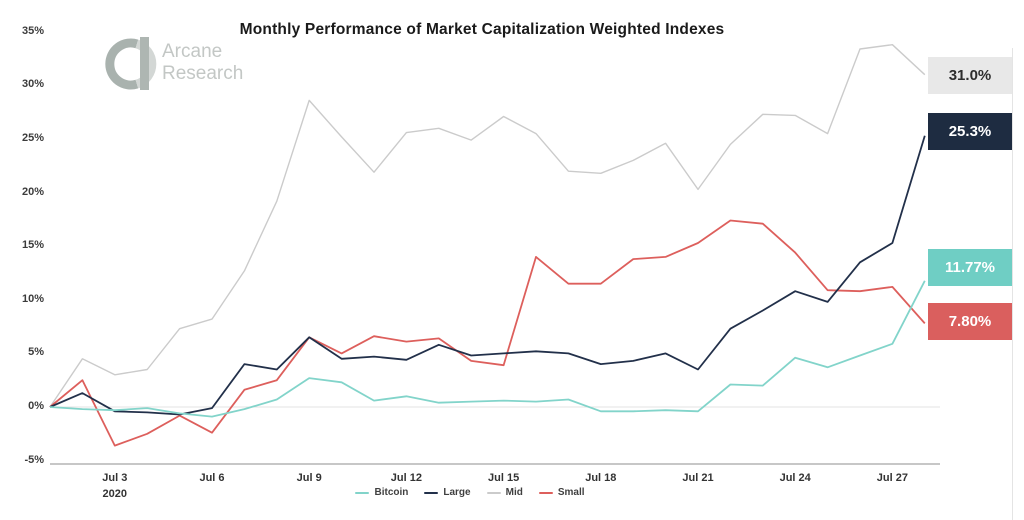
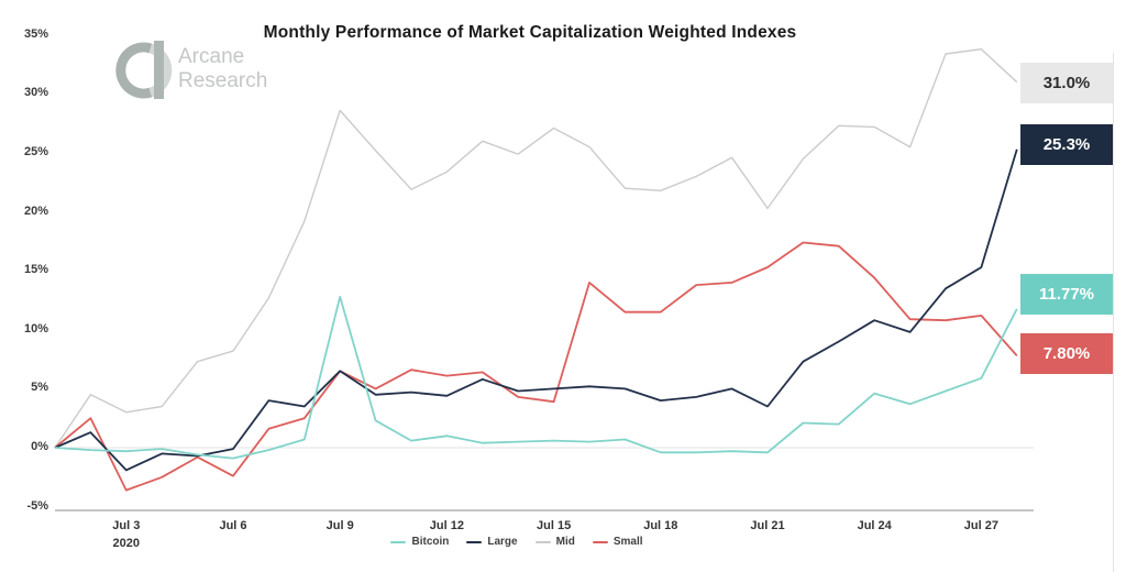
Large/Jul 3: -0.4% -> -1.9%
Bitcoin/Jul 9: 2.7% -> 12.8%
Mid/Jul 12: 25.6% -> 23.4%
